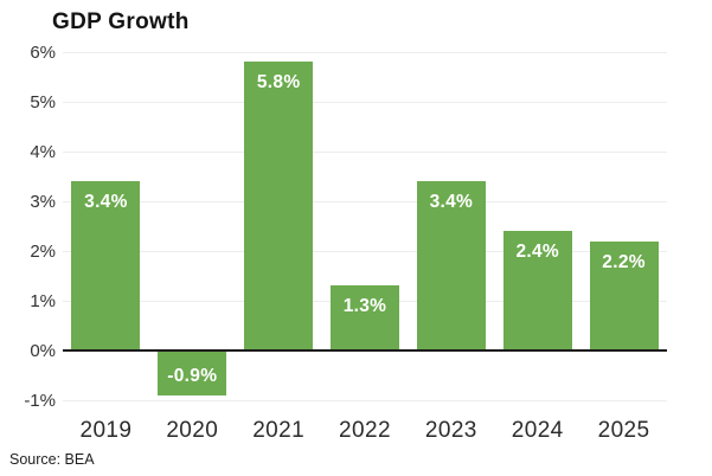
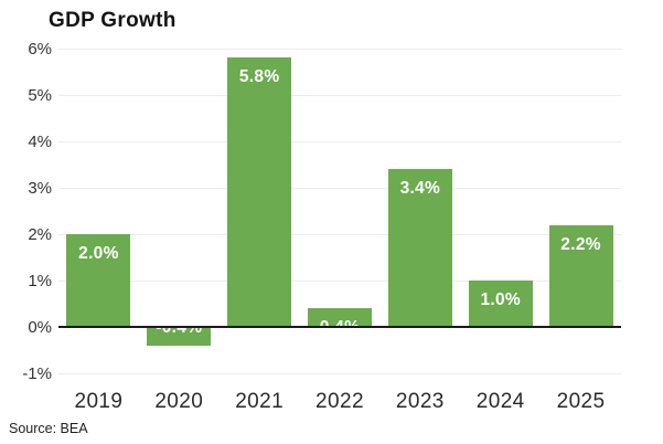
2019: 3.4% -> 2.0%
2020: -0.9% -> -0.4%
2022: 1.3% -> 0.4%
2024: 2.4% -> 1.0%
